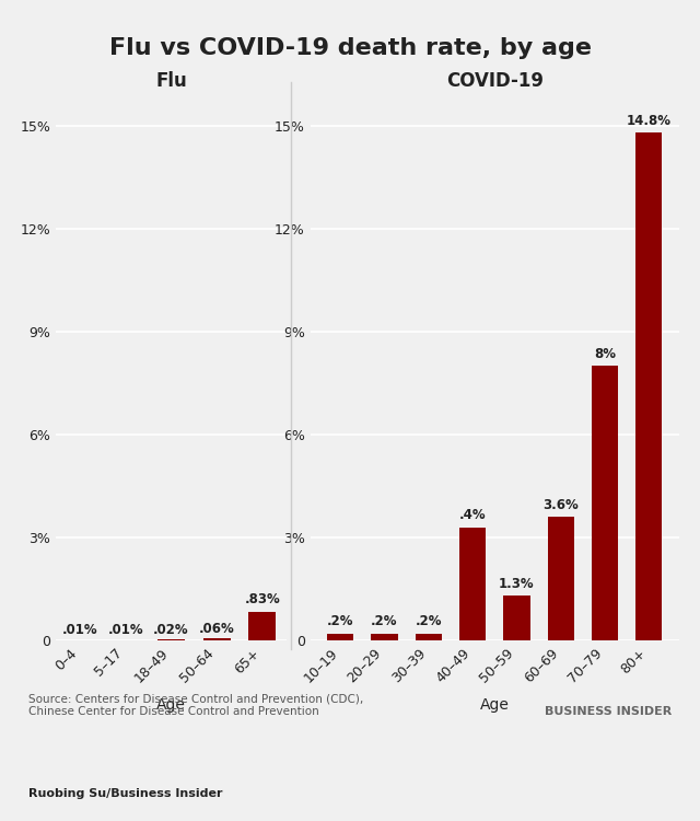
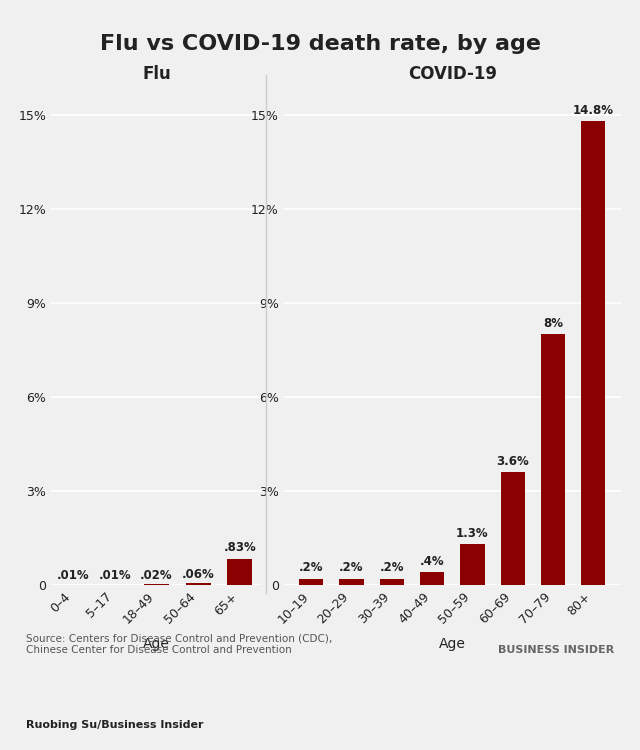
COVID-19/40–49: 3.3% -> 0.4%
